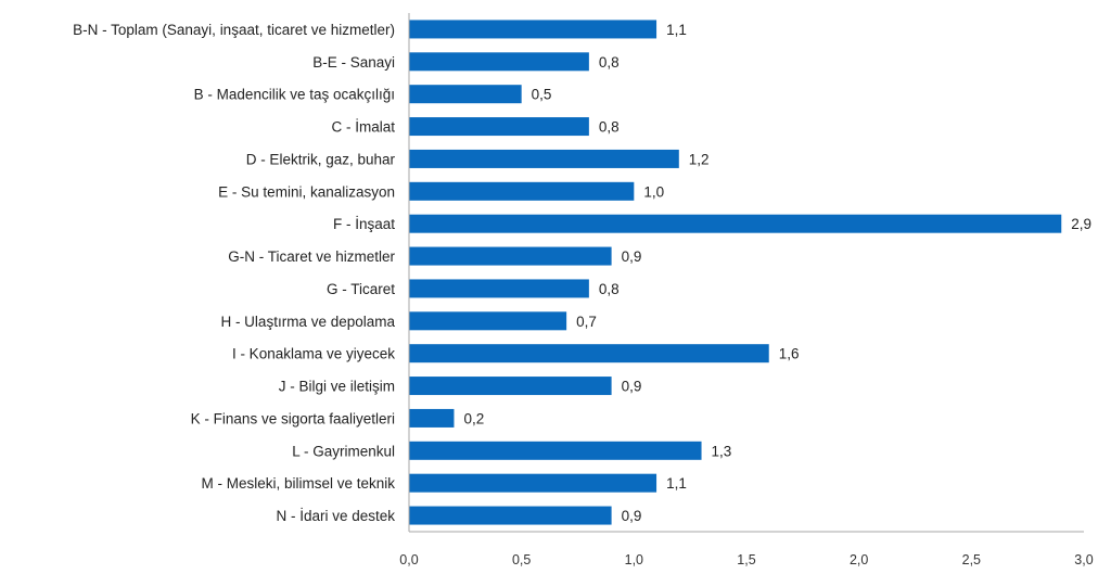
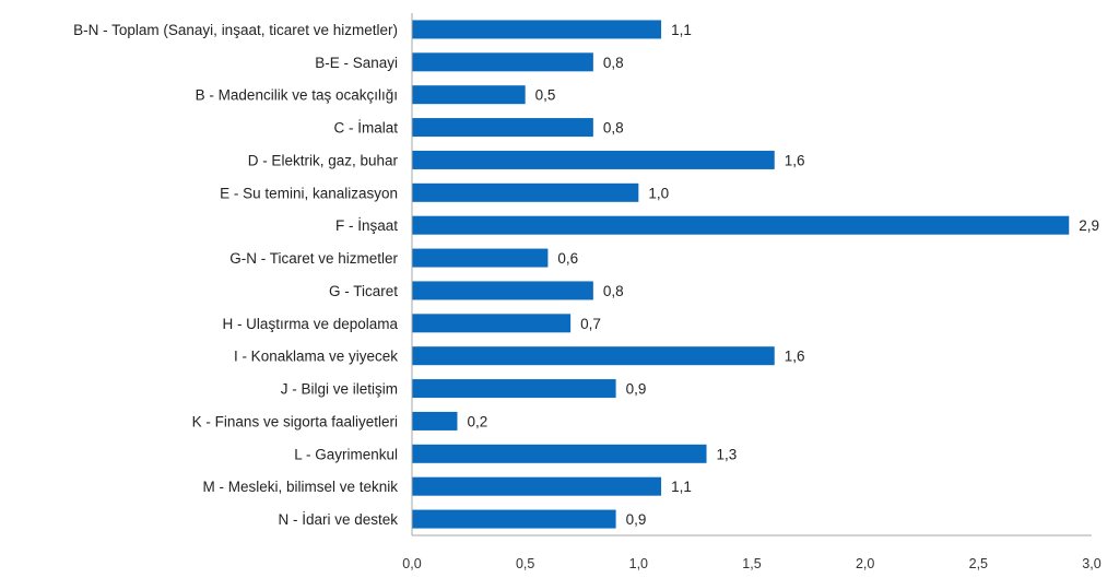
D - Elektrik, gaz, buhar: 1,2 -> 1,6
G-N - Ticaret ve hizmetler: 0,9 -> 0,6
